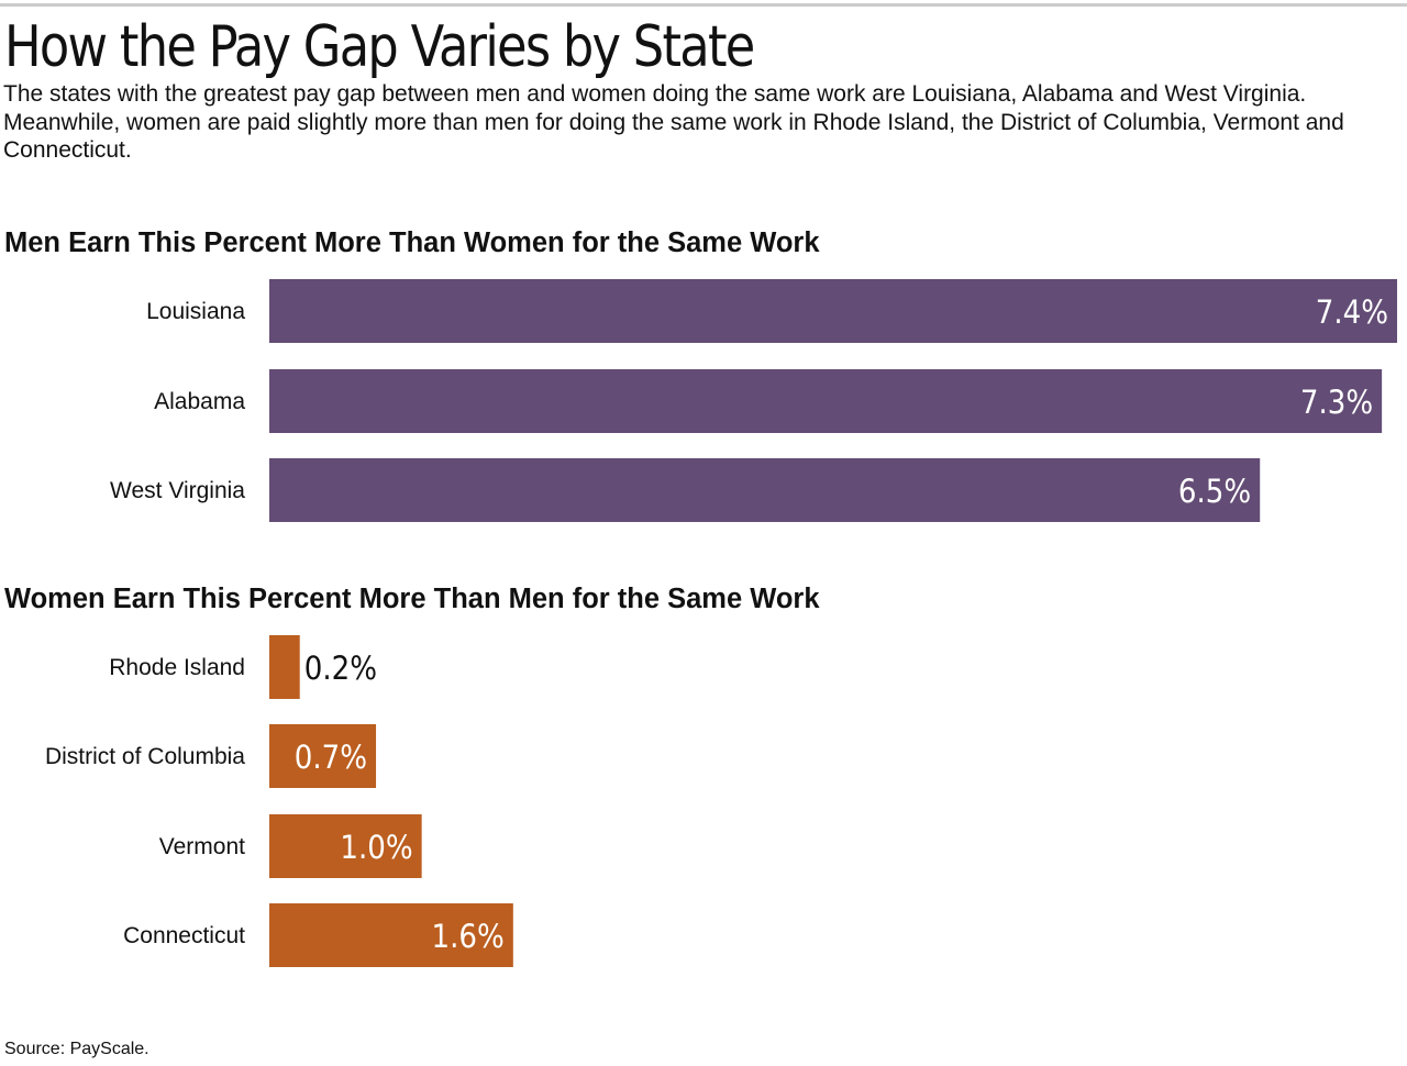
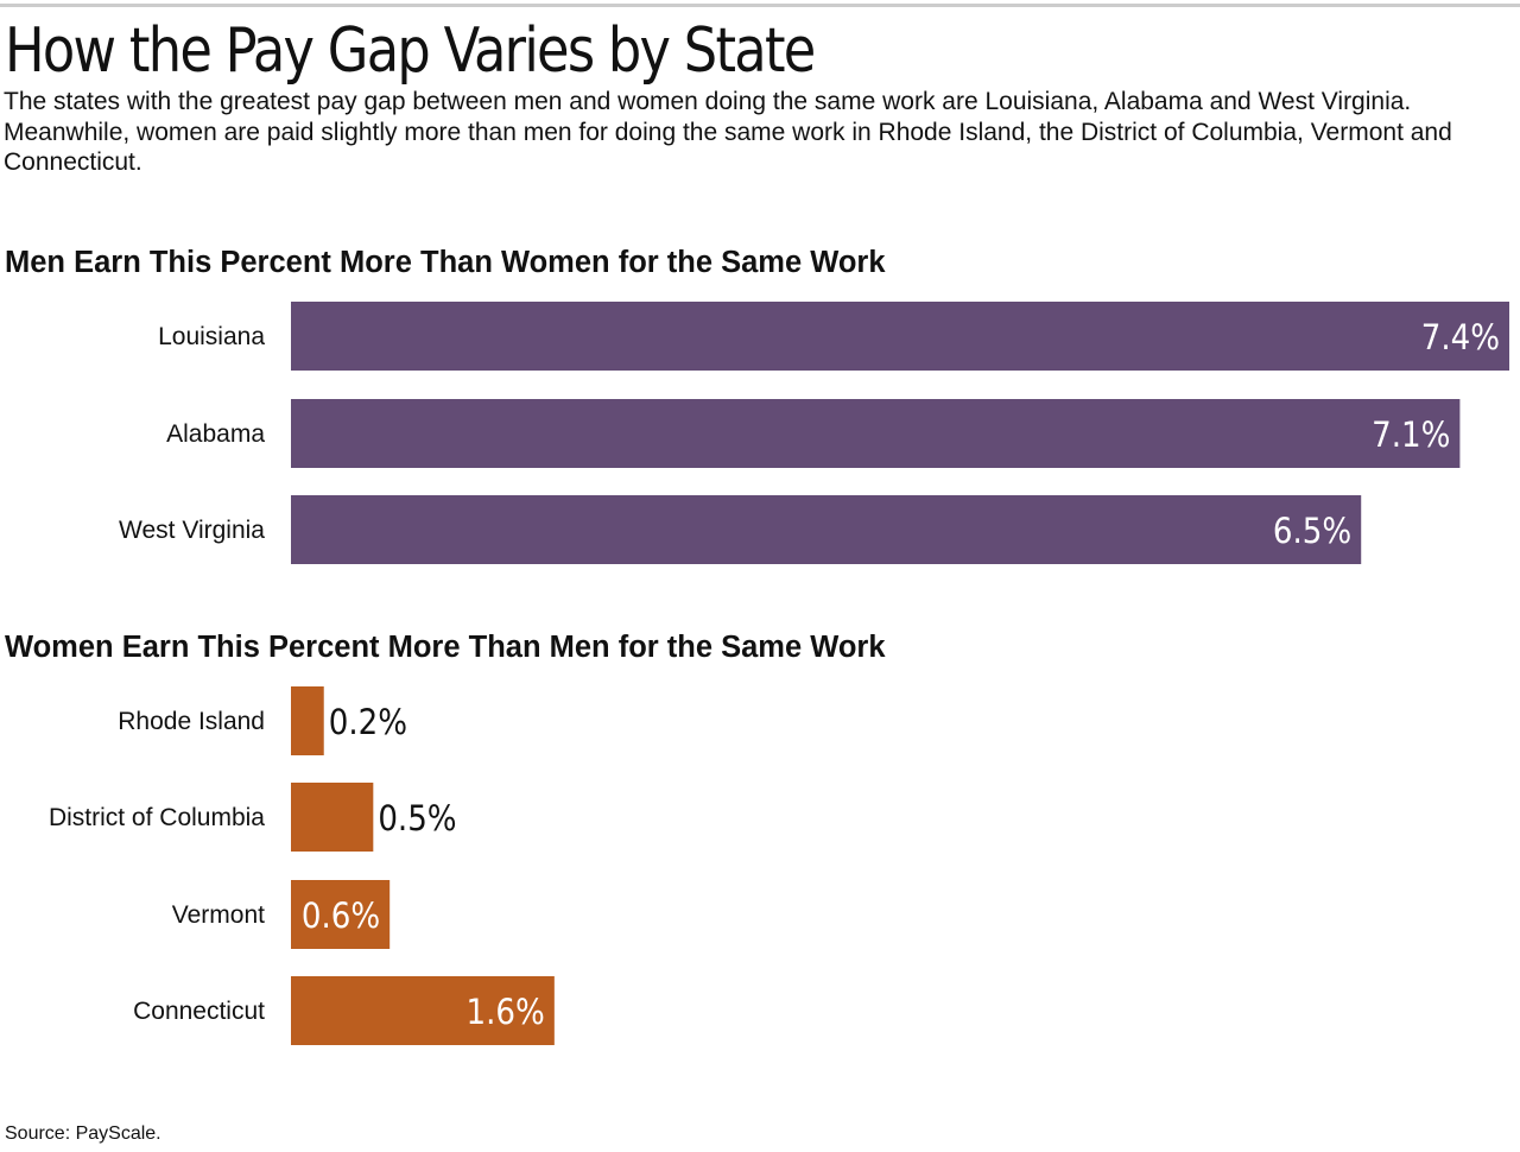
Men Earn This Percent More Than Women for the Same Work/Alabama: 7.3% -> 7.1%
Women Earn This Percent More Than Men for the Same Work/District of Columbia: 0.7% -> 0.5%
Women Earn This Percent More Than Men for the Same Work/Vermont: 1.0% -> 0.6%
